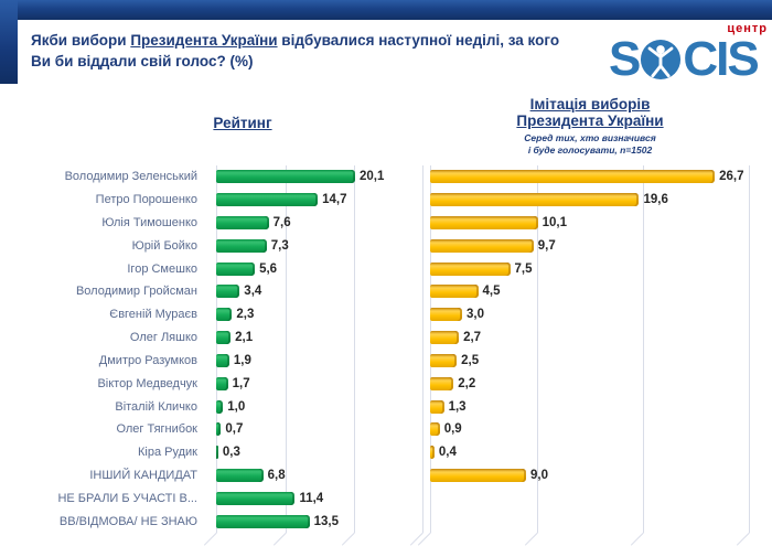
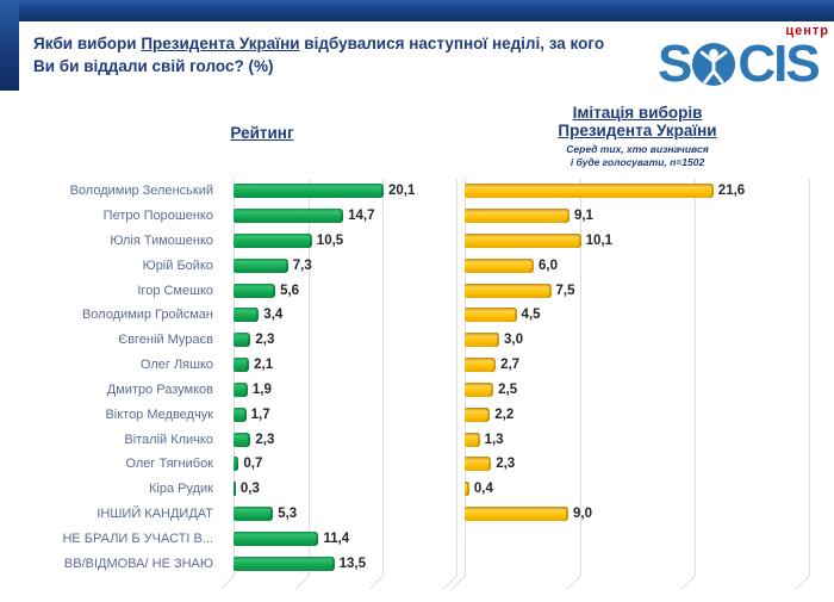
Імітація виборів Президента України/Володимир Зеленський: 26,7 -> 21,6
Імітація виборів Президента України/Петро Порошенко: 19,6 -> 9,1
Рейтинг/Юлія Тимошенко: 7,6 -> 10,5
Імітація виборів Президента України/Юрій Бойко: 9,7 -> 6,0
Рейтинг/Віталій Кличко: 1,0 -> 2,3
Імітація виборів Президента України/Олег Тягнибок: 0,9 -> 2,3
Рейтинг/ІНШИЙ КАНДИДАТ: 6,8 -> 5,3
